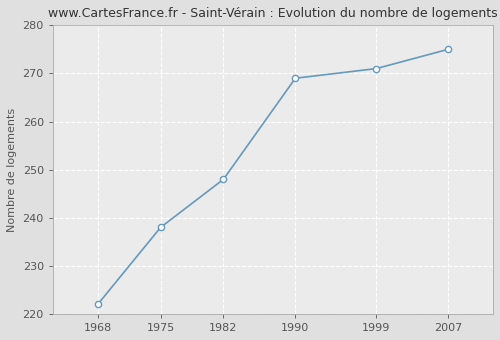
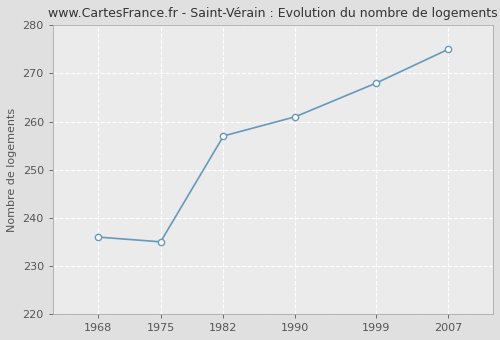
1968: 222 -> 236
1975: 238 -> 235
1982: 248 -> 257
1990: 269 -> 261
1999: 271 -> 268
